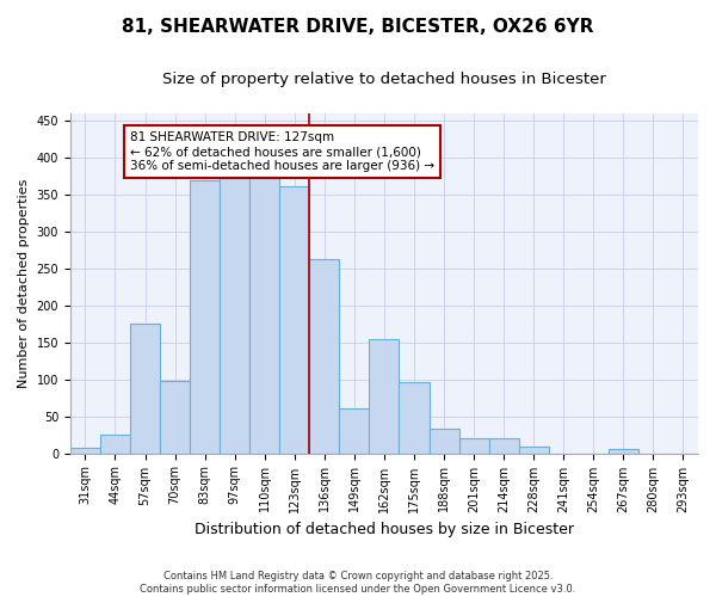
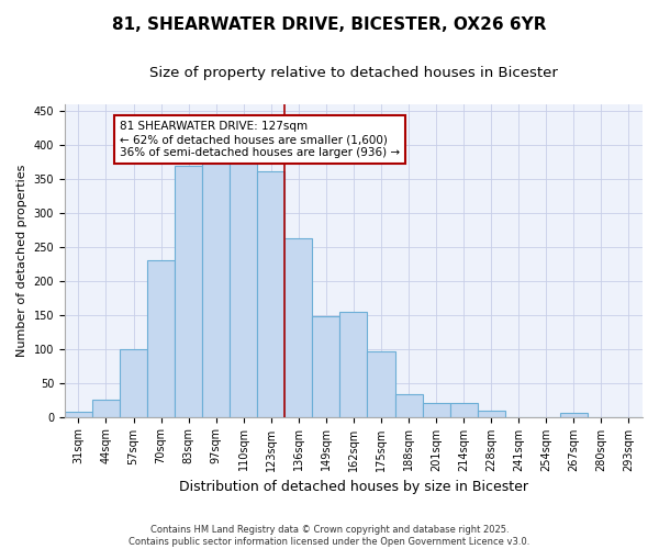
57sqm: 176 -> 100
70sqm: 98 -> 230
149sqm: 60 -> 148
